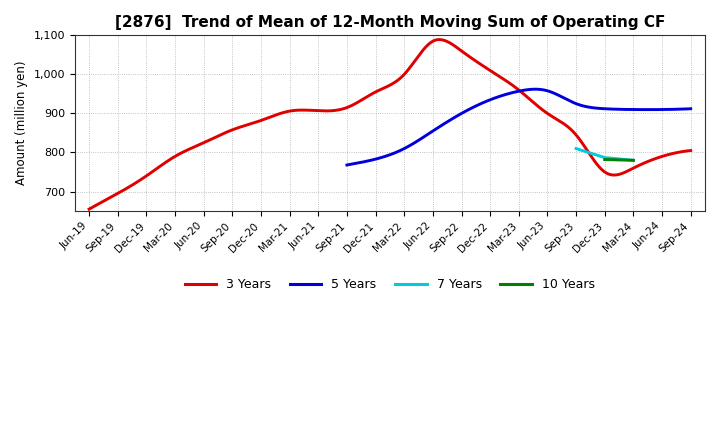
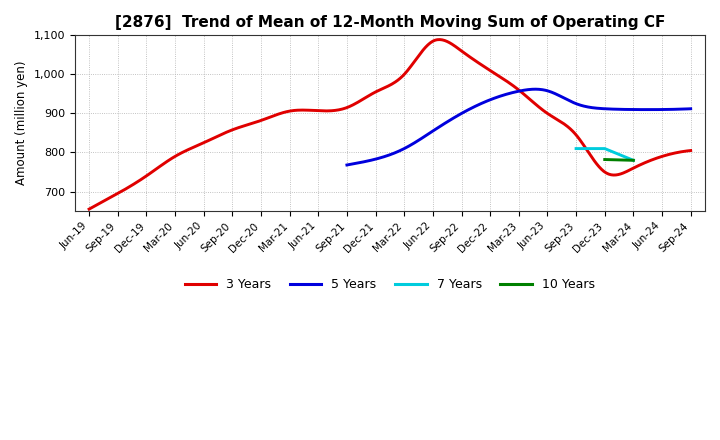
7 Years/Dec-23: 787 -> 810
